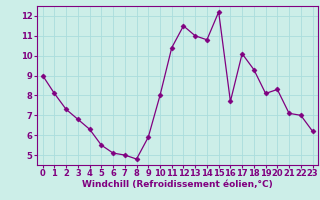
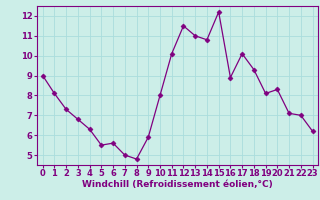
6: 5.1 -> 5.6
11: 10.4 -> 10.1
16: 7.7 -> 8.9
